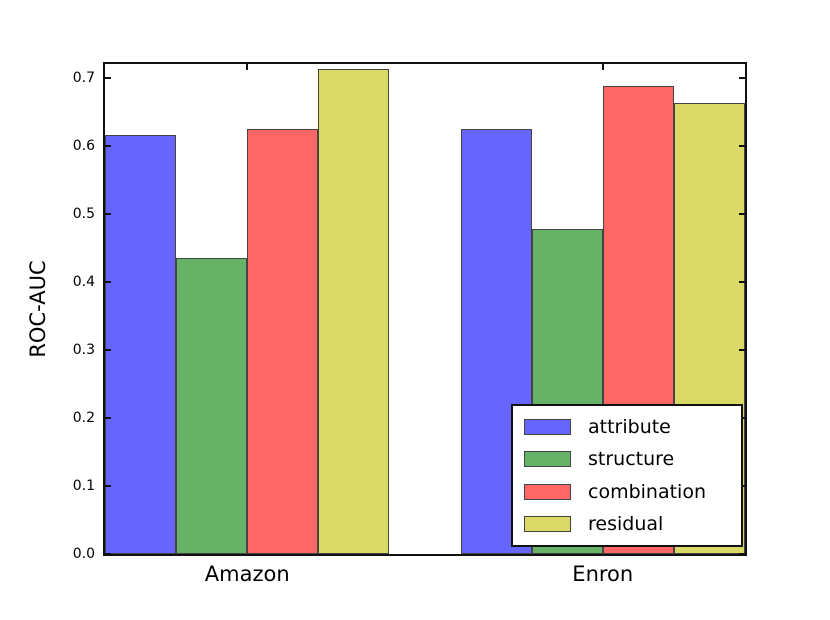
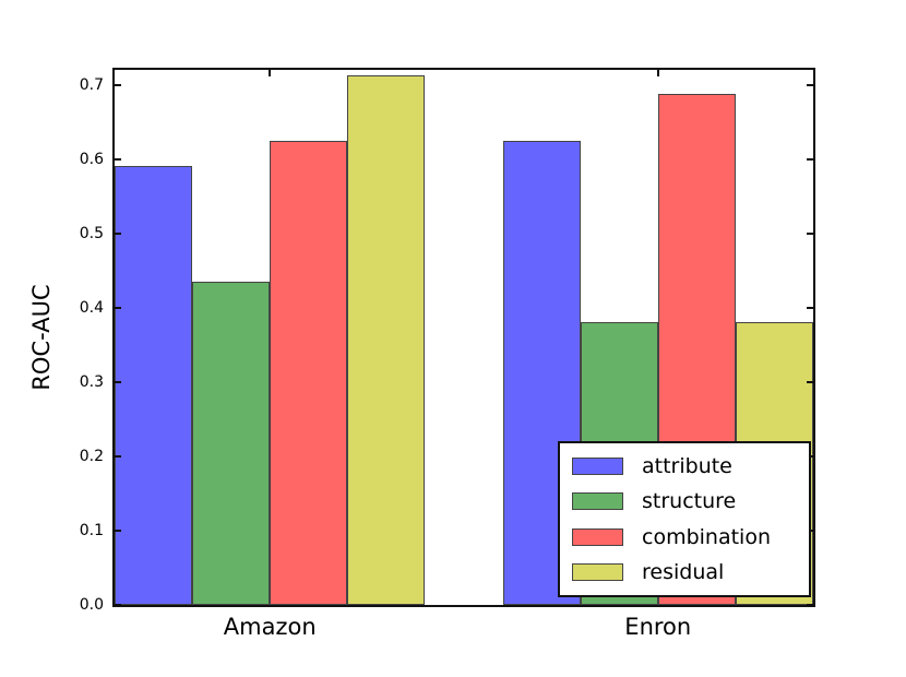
attribute/Amazon: 0.61 -> 0.59
structure/Enron: 0.48 -> 0.38
residual/Enron: 0.66 -> 0.38
